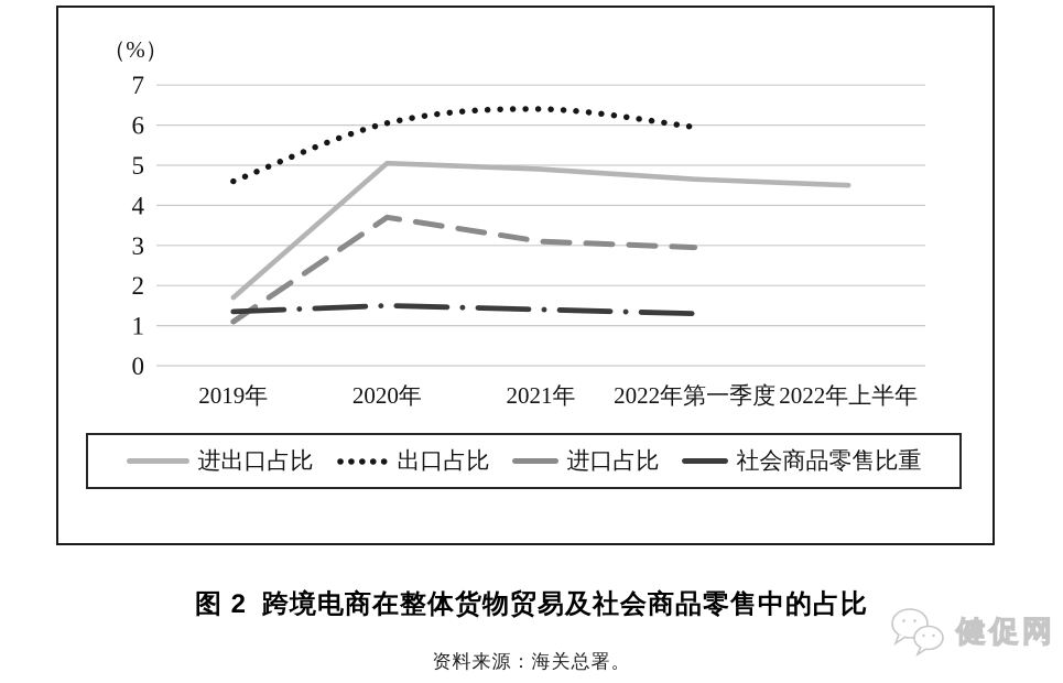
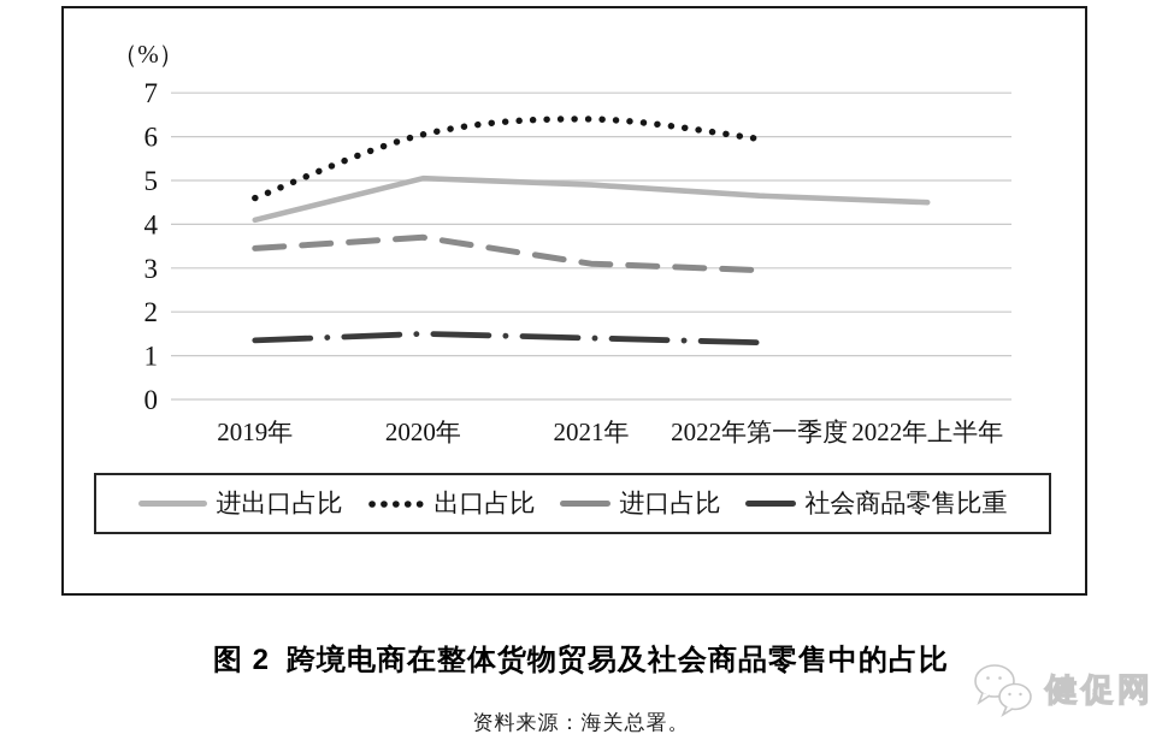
进出口占比/2019年: 1.7 -> 4.1
进口占比/2019年: 1.1 -> 3.5
